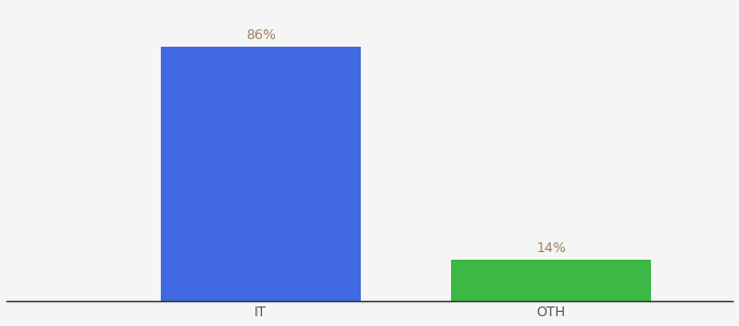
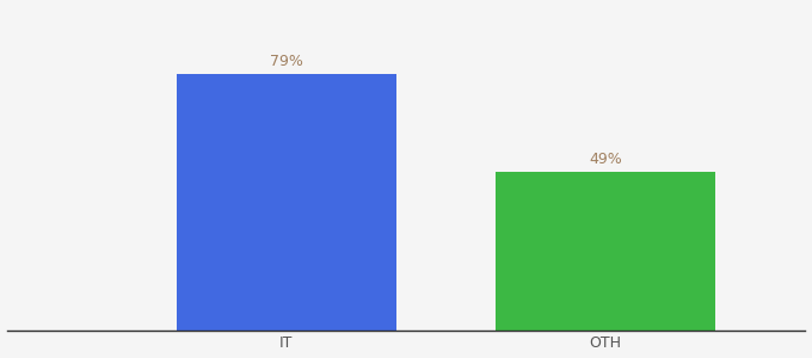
IT: 86% -> 79%
OTH: 14% -> 49%
